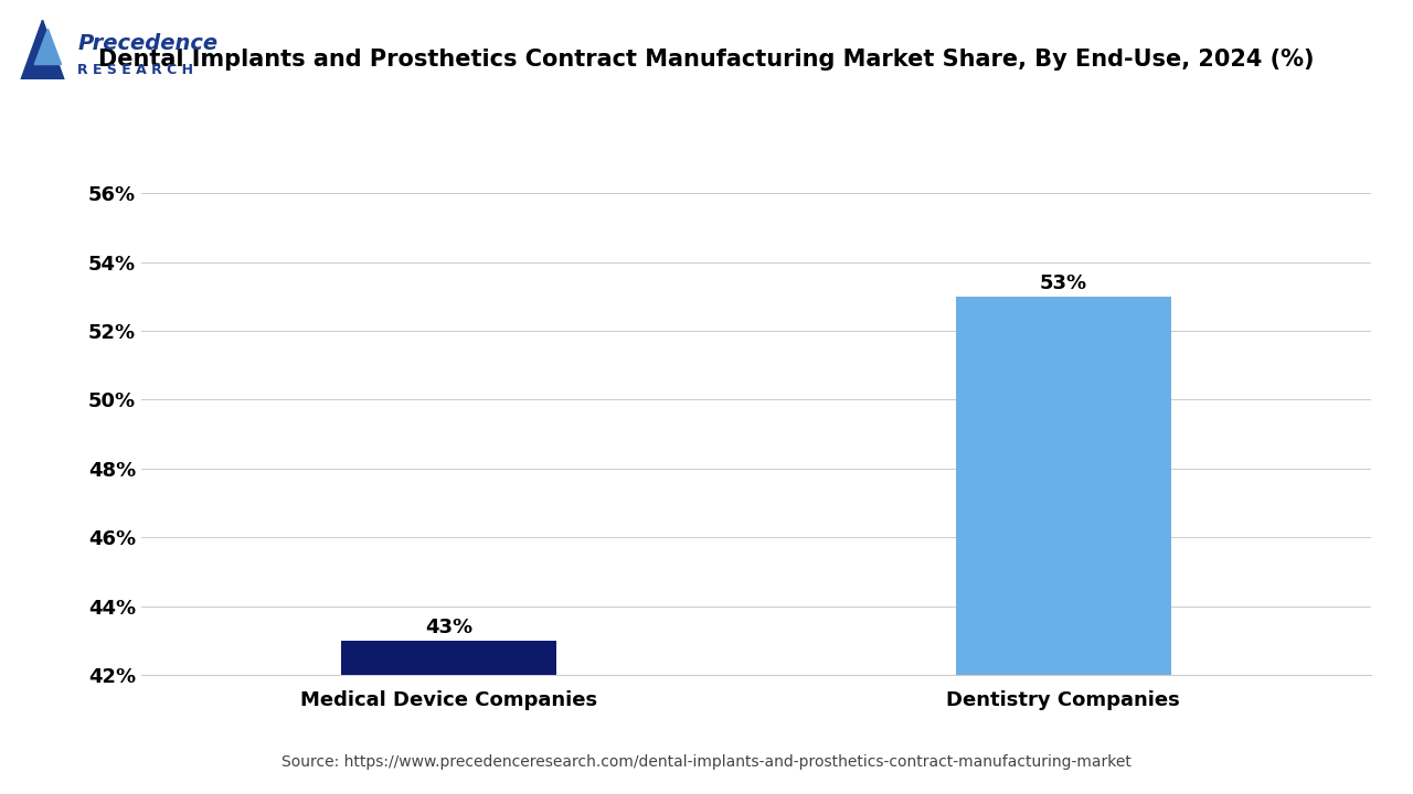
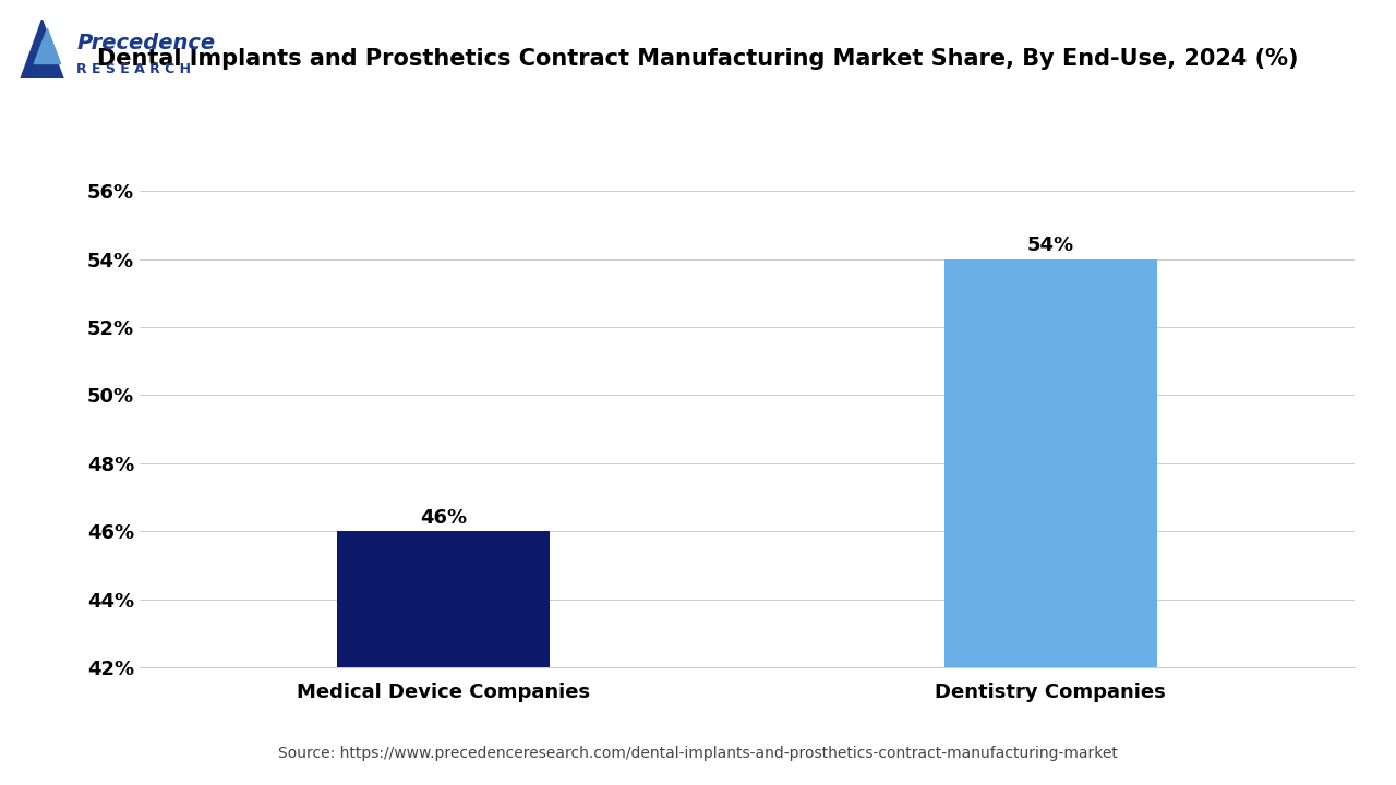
Medical Device Companies: 43% -> 46%
Dentistry Companies: 53% -> 54%
